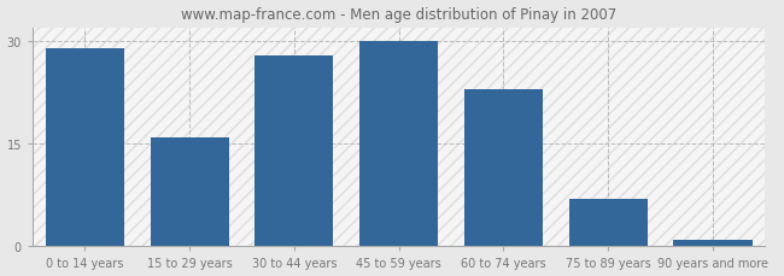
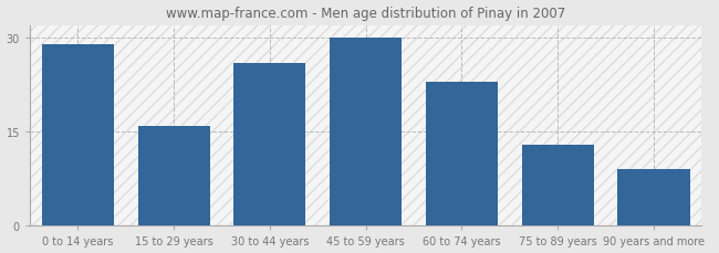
30 to 44 years: 28 -> 26
75 to 89 years: 7 -> 13
90 years and more: 1 -> 9
